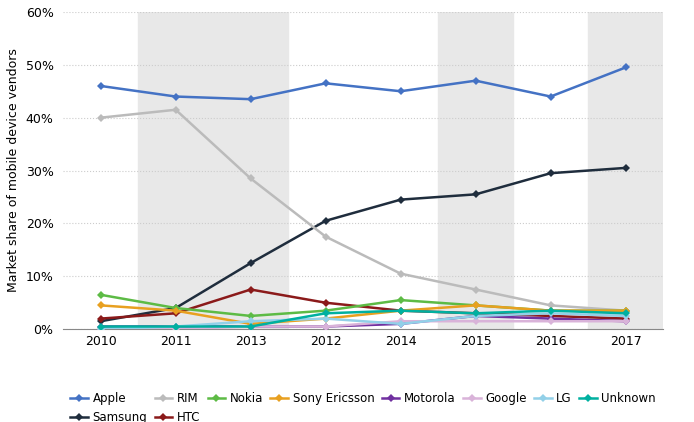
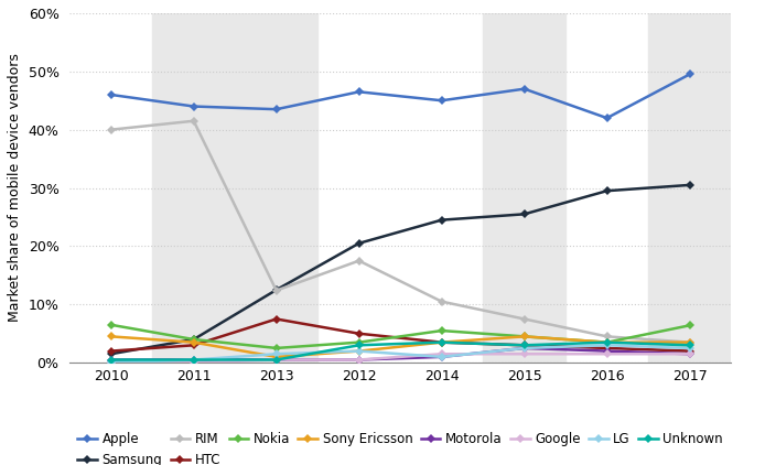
RIM/2013: 28.5% -> 12.4%
Apple/2016: 44.0% -> 42.0%
Nokia/2017: 3.5% -> 6.4%
